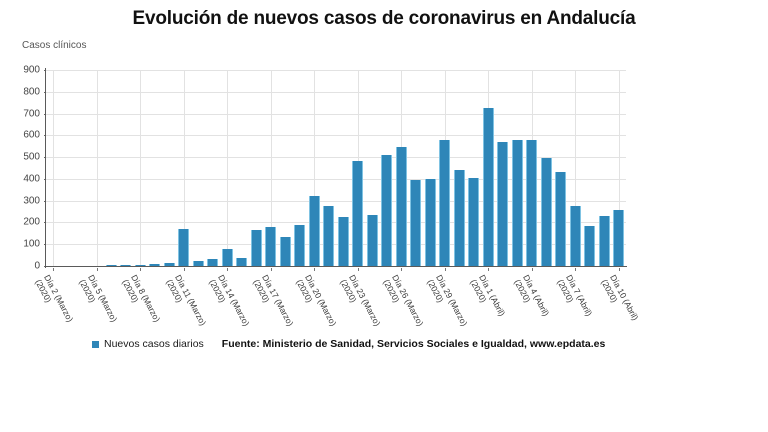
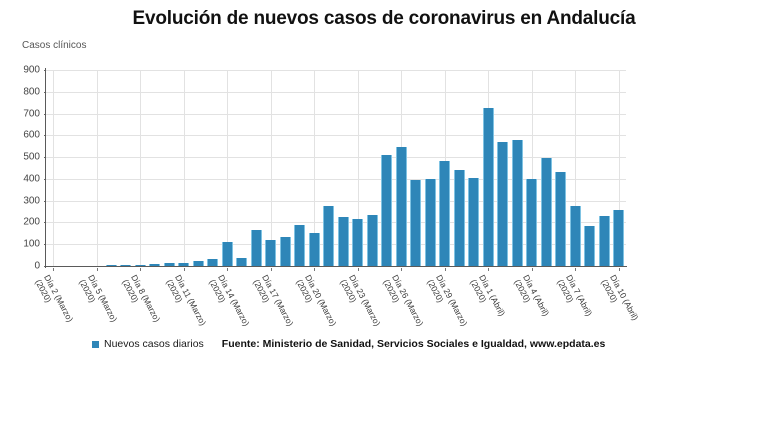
Día 11 (Marzo) (2020): 170 -> 20
Día 14 (Marzo) (2020): 80 -> 110
Día 17 (Marzo) (2020): 180 -> 120
Día 20 (Marzo) (2020): 320 -> 150
Día 23 (Marzo) (2020): 480 -> 220
Día 29 (Marzo) (2020): 580 -> 480
Día 4 (Abril) (2020): 580 -> 400
